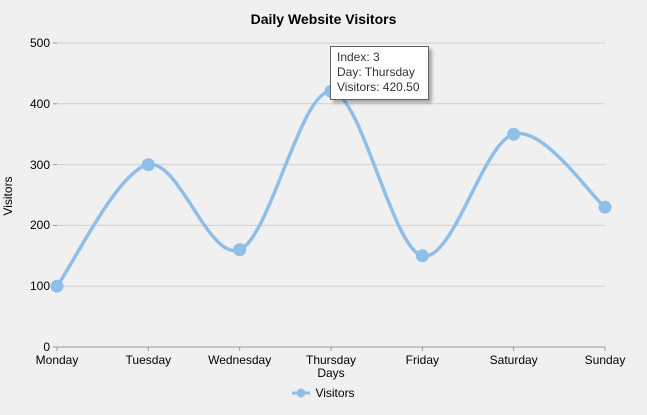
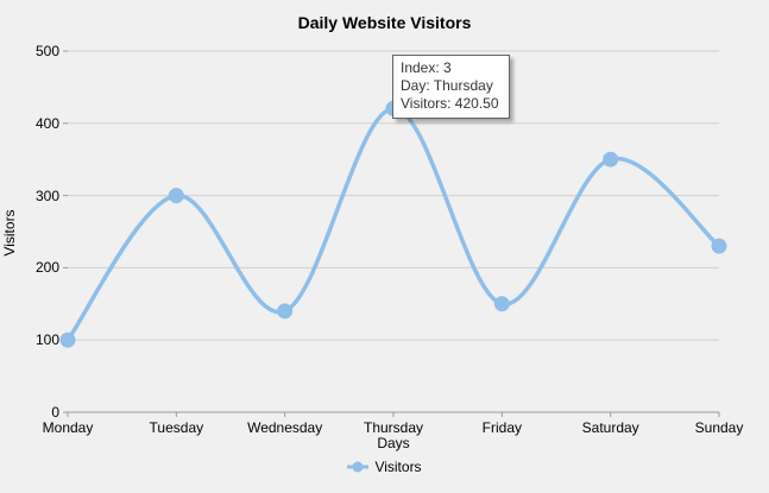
Wednesday: 160 -> 140
